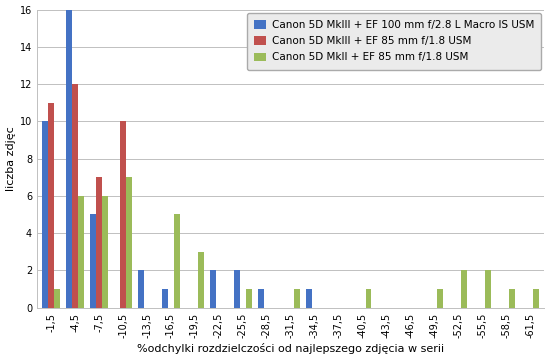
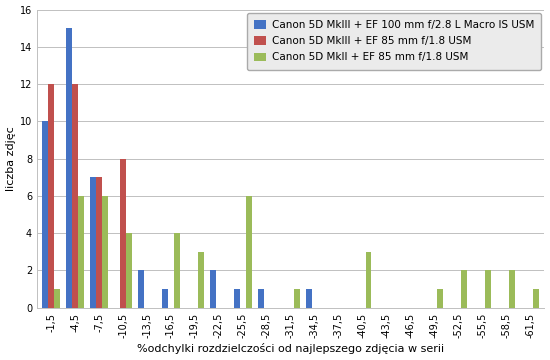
Canon 5D MkIII + EF 85 mm f/1.8 USM/-1,5: 11 -> 12
Canon 5D MkIII + EF 100 mm f/2.8 L Macro IS USM/-4,5: 16 -> 15
Canon 5D MkIII + EF 100 mm f/2.8 L Macro IS USM/-7,5: 5 -> 7
Canon 5D MkIII + EF 85 mm f/1.8 USM/-10,5: 10 -> 8
Canon 5D MkII + EF 85 mm f/1.8 USM/-10,5: 7 -> 4
Canon 5D MkII + EF 85 mm f/1.8 USM/-16,5: 5 -> 4
Canon 5D MkIII + EF 100 mm f/2.8 L Macro IS USM/-25,5: 2 -> 1
Canon 5D MkII + EF 85 mm f/1.8 USM/-25,5: 1 -> 6
Canon 5D MkII + EF 85 mm f/1.8 USM/-40,5: 1 -> 3
Canon 5D MkII + EF 85 mm f/1.8 USM/-58,5: 1 -> 2
